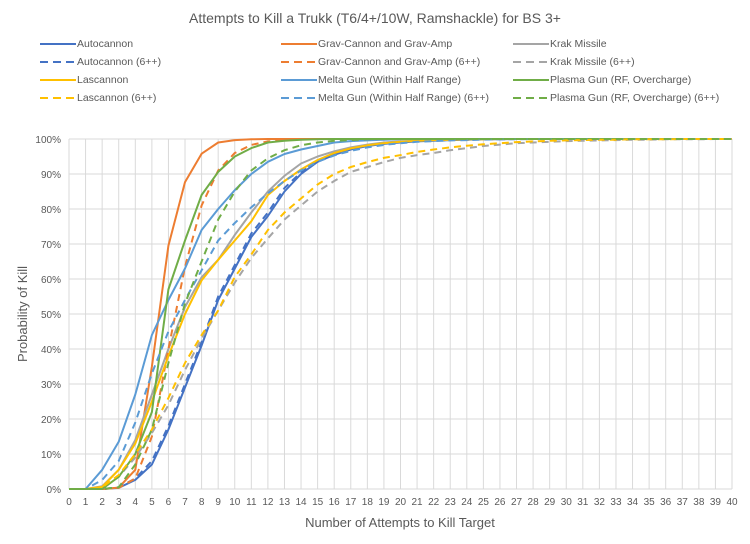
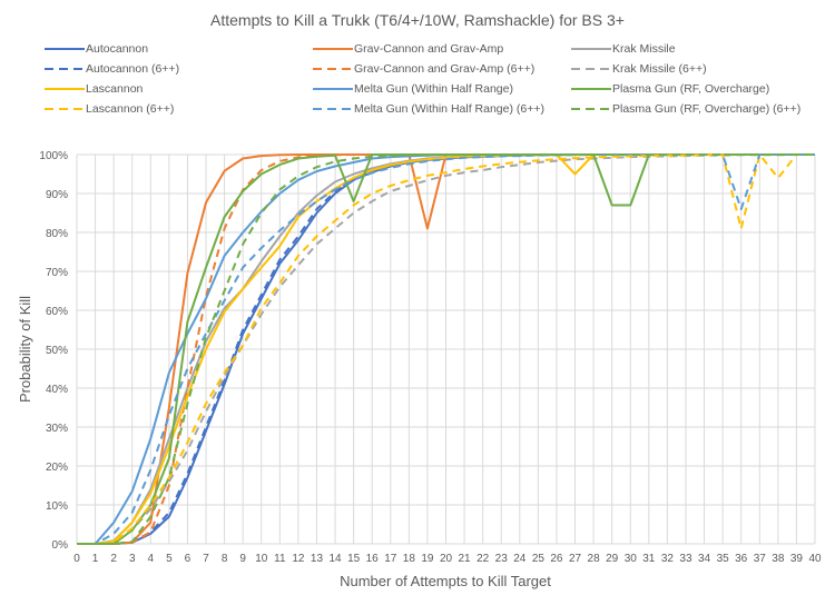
Plasma Gun (RF, Overcharge)/15: 100% -> 88%
Grav-Cannon and Grav-Amp/19: 100% -> 81%
Lascannon/27: 100% -> 95%
Plasma Gun (RF, Overcharge)/29: 100% -> 87%
Plasma Gun (RF, Overcharge)/30: 100% -> 87%
Lascannon (6++)/36: 100% -> 81%
Melta Gun (Within Half Range) (6++)/36: 100% -> 86%
Lascannon (6++)/38: 100% -> 94%
